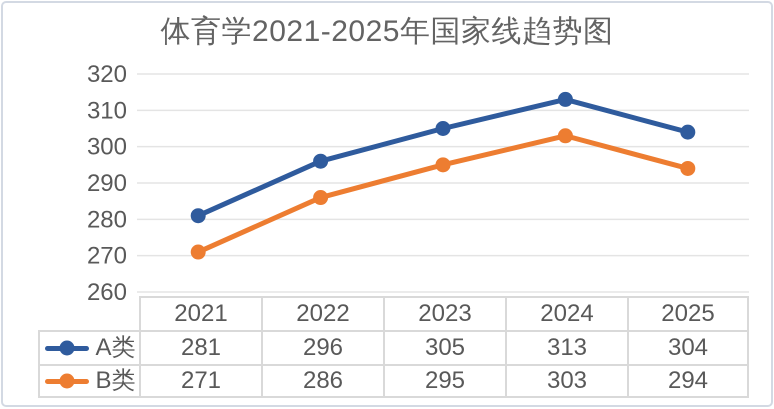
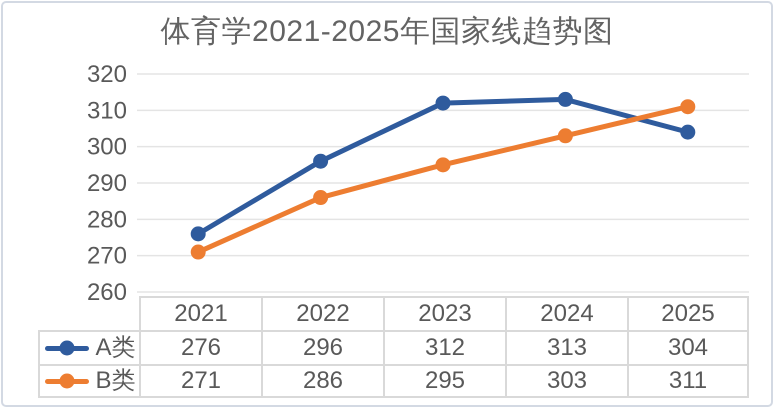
A类/2021: 281 -> 276
A类/2023: 305 -> 312
B类/2025: 294 -> 311
